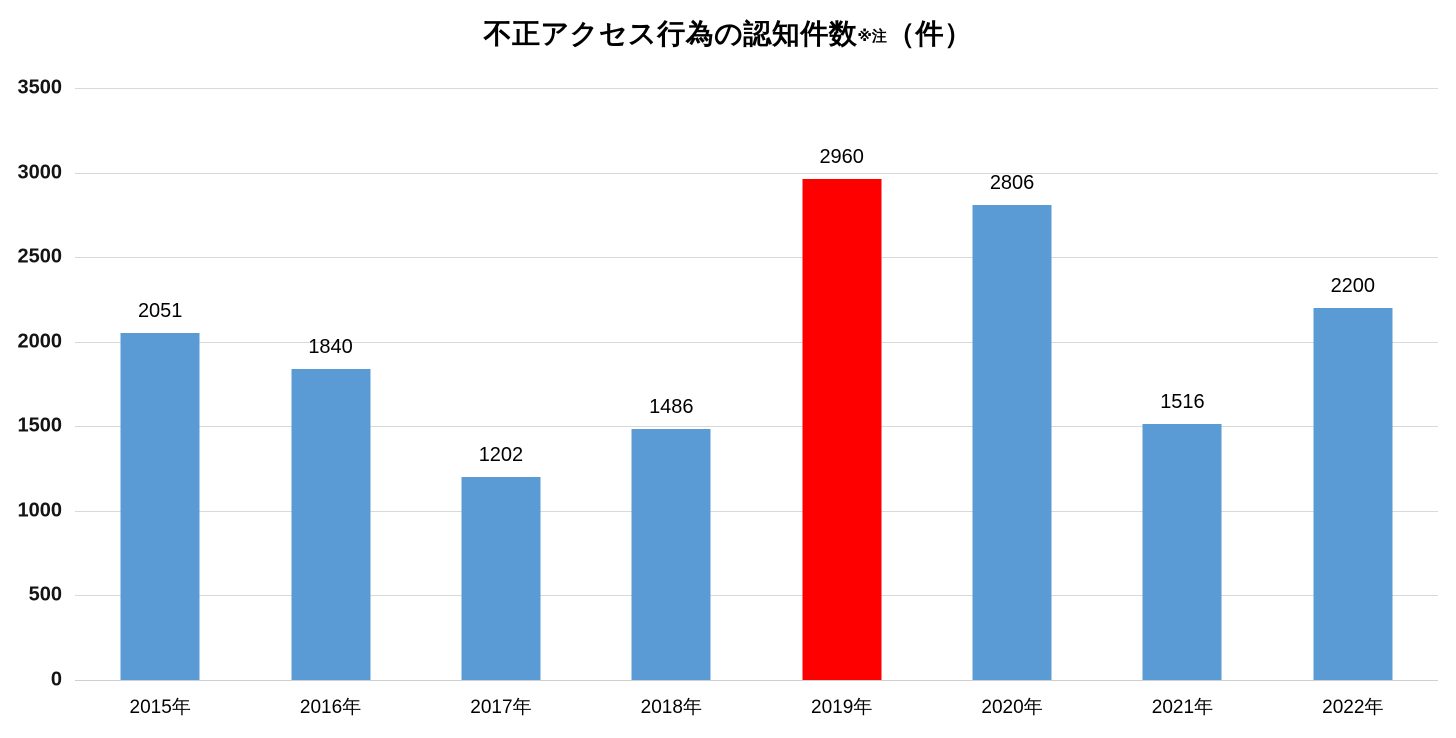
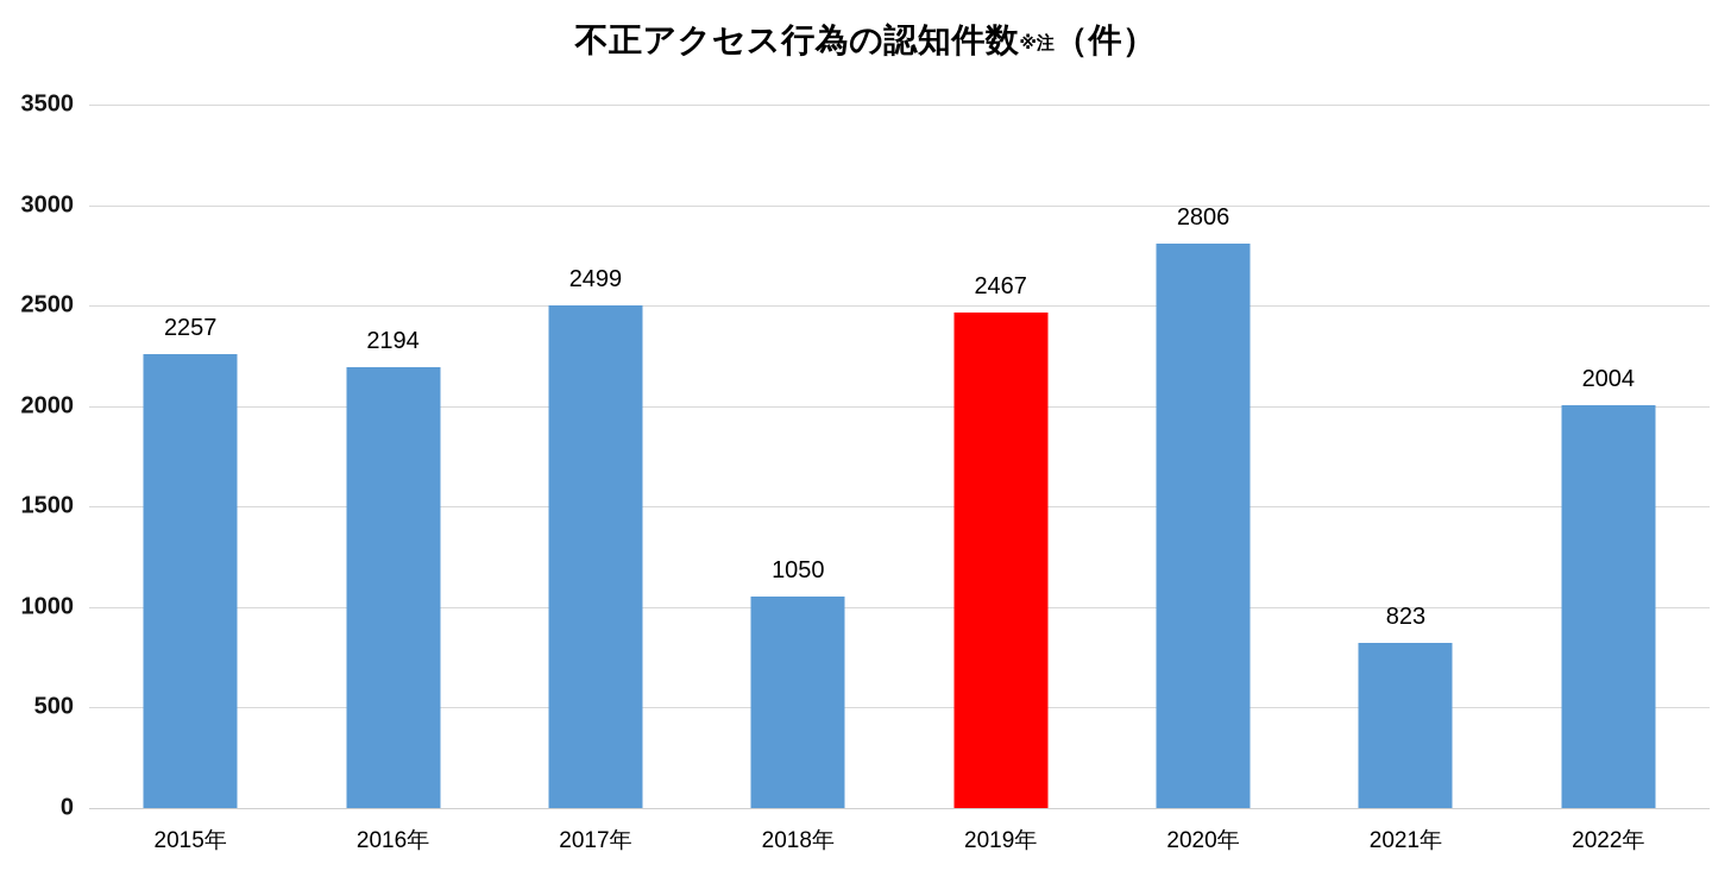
2015年: 2051 -> 2257
2016年: 1840 -> 2194
2017年: 1202 -> 2499
2018年: 1486 -> 1050
2019年: 2960 -> 2467
2021年: 1516 -> 823
2022年: 2200 -> 2004
